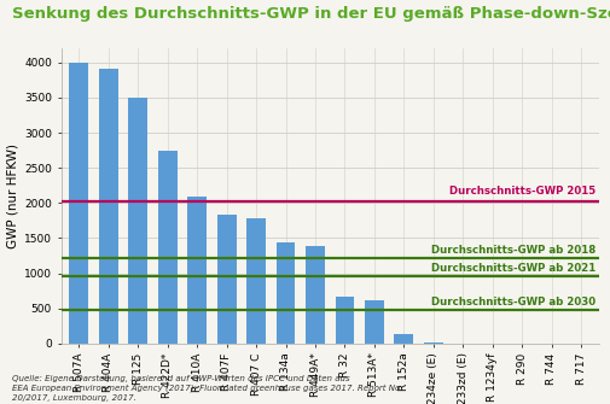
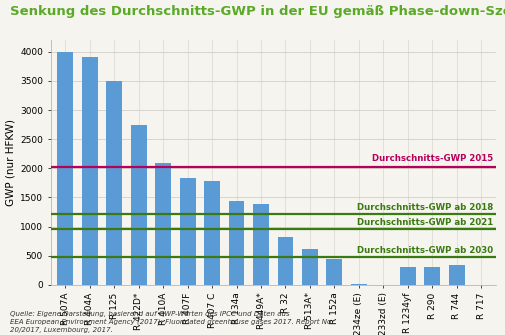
R 32: 670 -> 820
R 152a: 140 -> 440
R 1234yf: 0 -> 300
R 290: 0 -> 300
R 744: 0 -> 340
